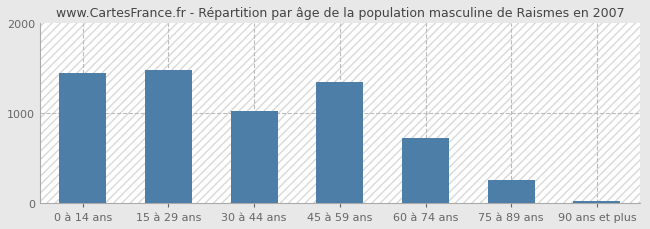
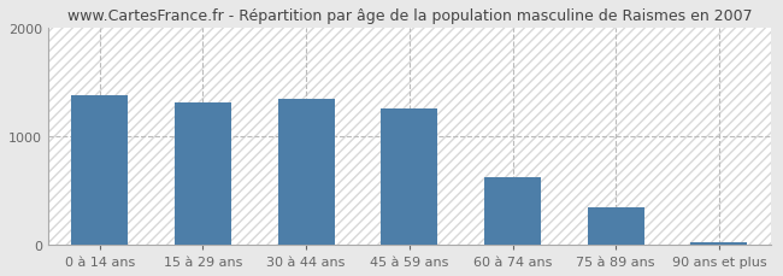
0 à 14 ans: 1440 -> 1380
15 à 29 ans: 1480 -> 1310
30 à 44 ans: 1020 -> 1340
45 à 59 ans: 1340 -> 1260
60 à 74 ans: 720 -> 620
75 à 89 ans: 260 -> 350
